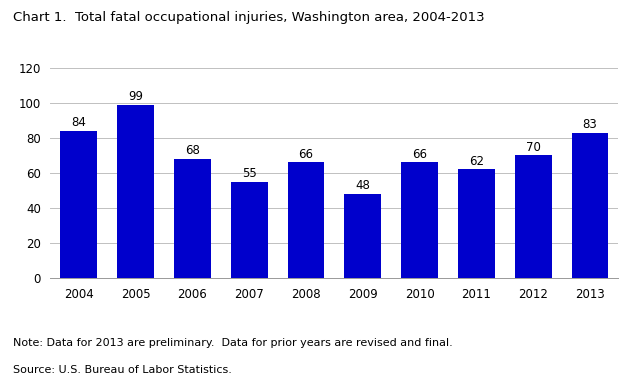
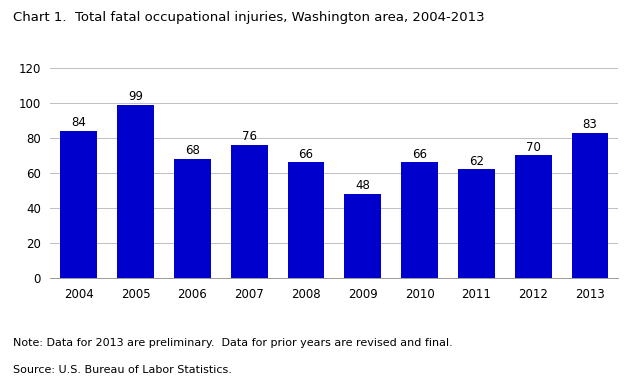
2007: 55 -> 76
